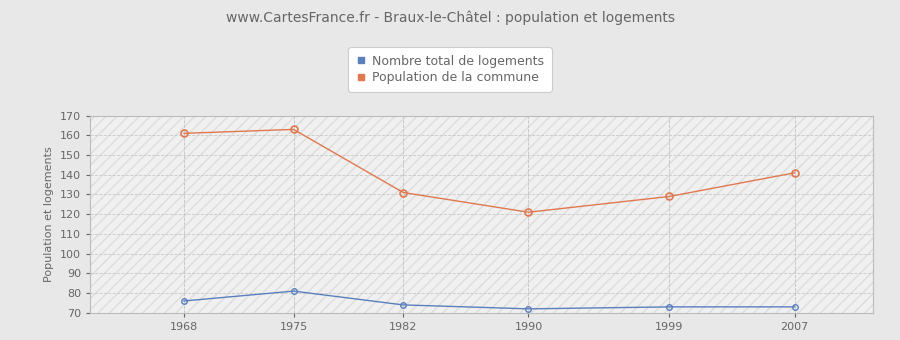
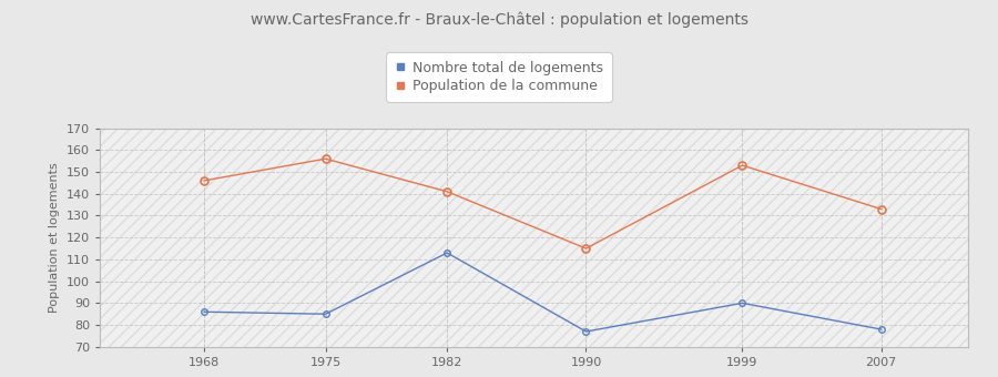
Nombre total de logements/1968: 76 -> 86
Population de la commune/1968: 161 -> 146
Nombre total de logements/1975: 81 -> 85
Population de la commune/1975: 163 -> 156
Nombre total de logements/1982: 74 -> 113
Population de la commune/1982: 131 -> 141
Nombre total de logements/1990: 72 -> 77
Population de la commune/1990: 121 -> 115
Nombre total de logements/1999: 73 -> 90
Population de la commune/1999: 129 -> 153
Nombre total de logements/2007: 73 -> 78
Population de la commune/2007: 141 -> 133
